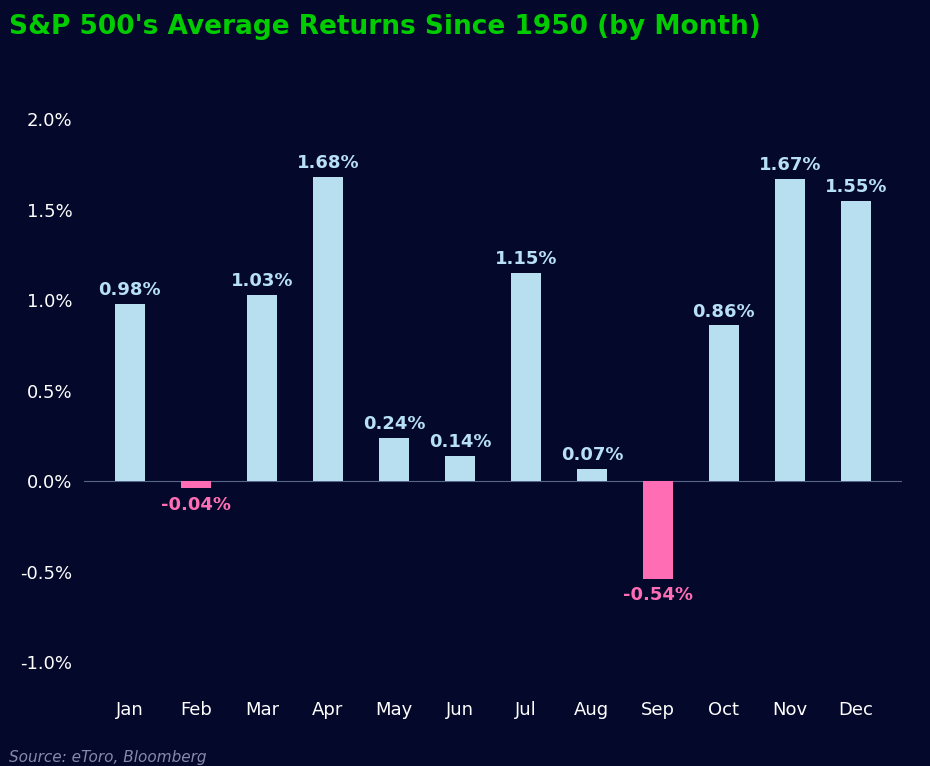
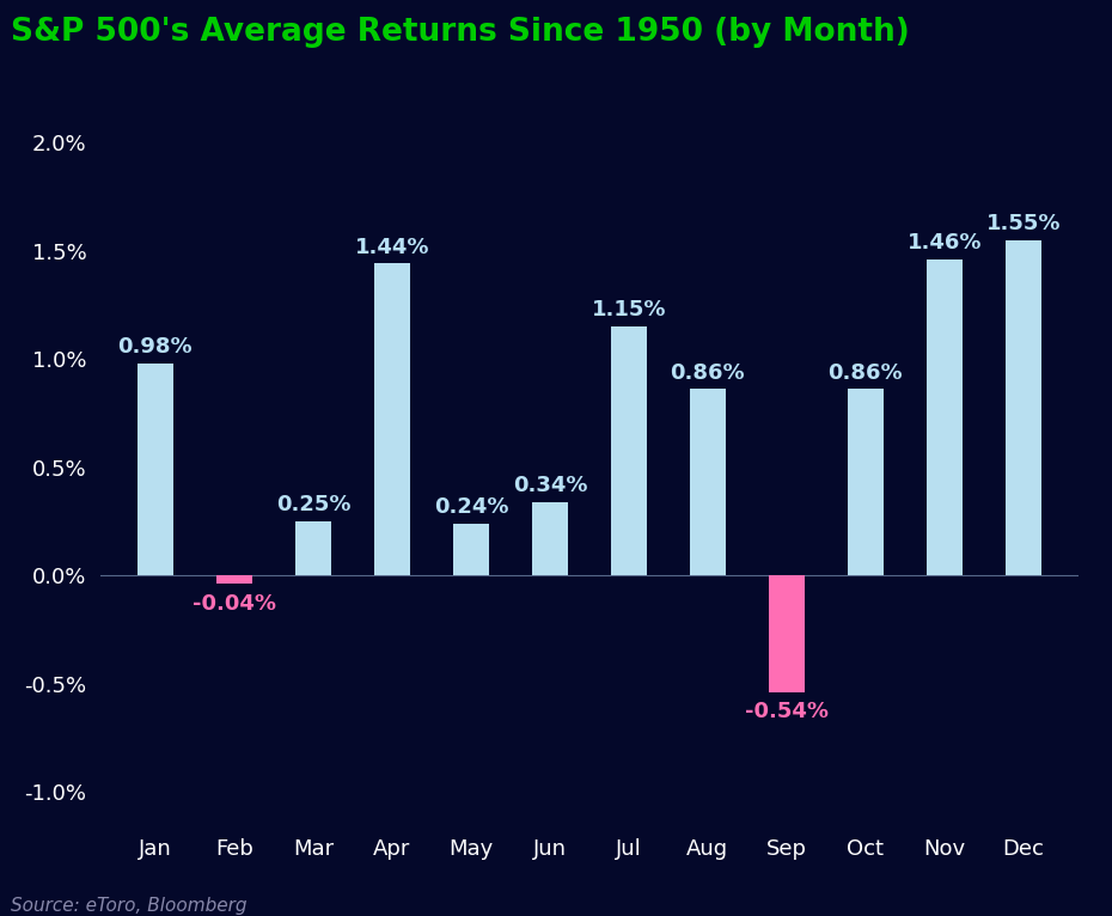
Mar: 1.03% -> 0.25%
Apr: 1.68% -> 1.44%
Jun: 0.14% -> 0.34%
Aug: 0.07% -> 0.86%
Nov: 1.67% -> 1.46%
